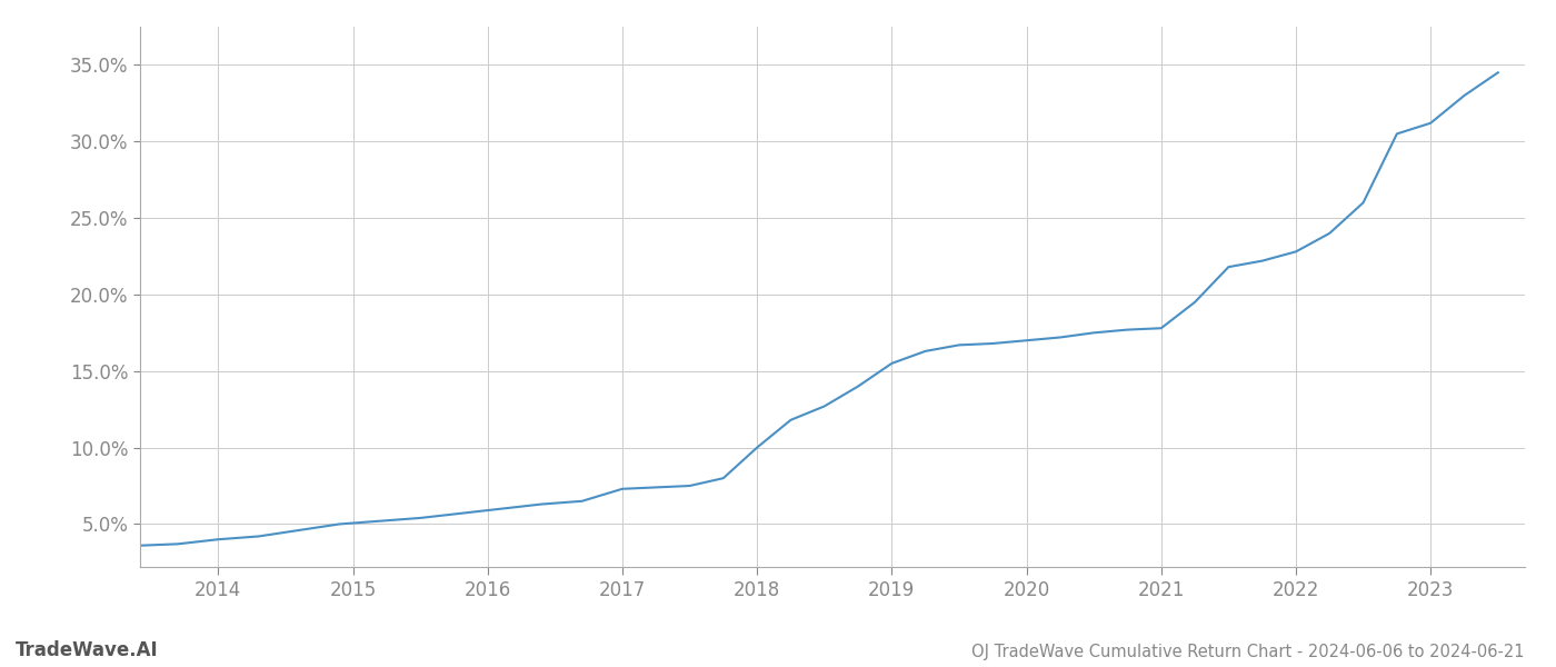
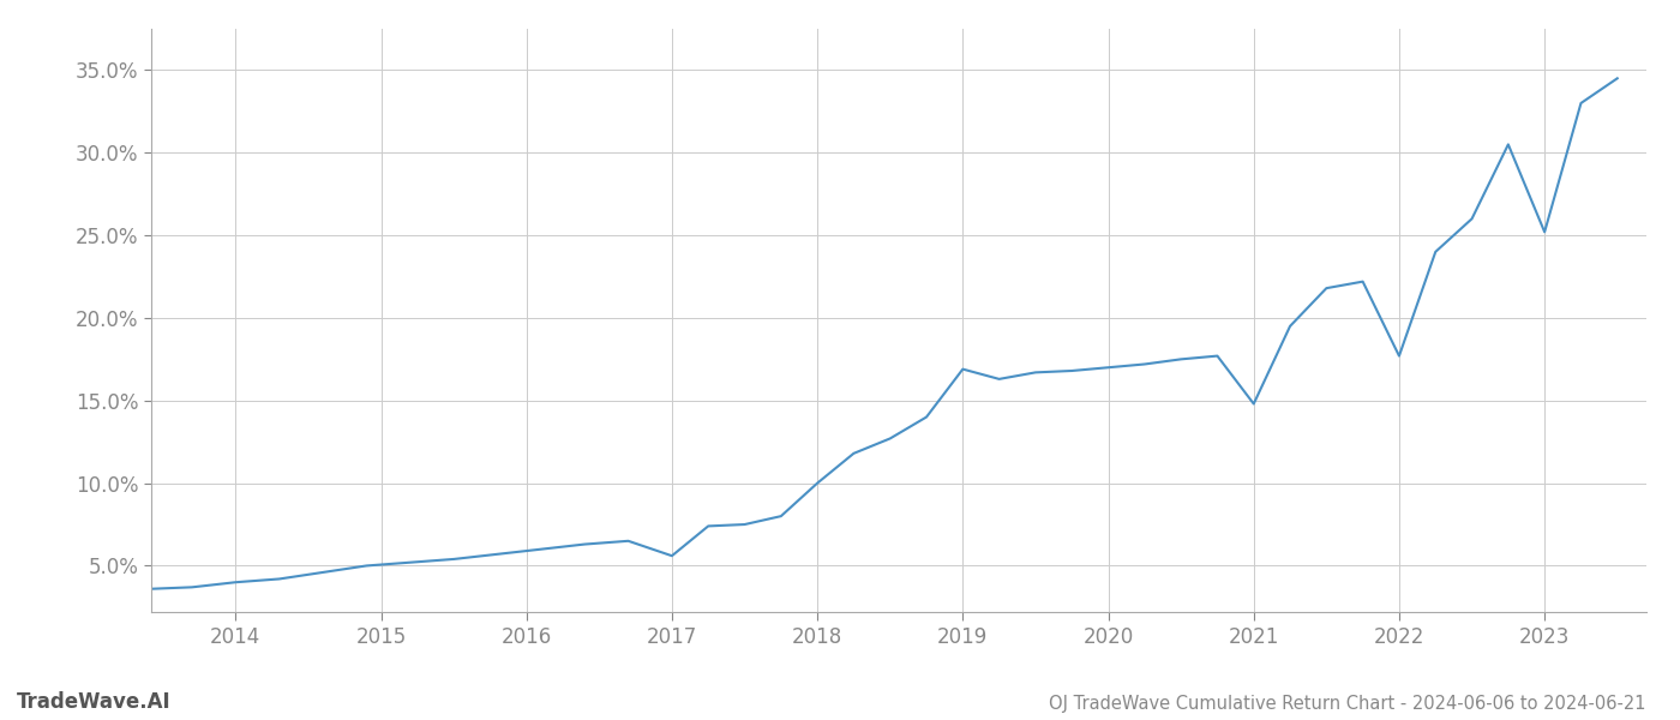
2017: 7.3% -> 5.6%
2019: 15.5% -> 16.9%
2021: 17.8% -> 14.8%
2022: 22.8% -> 17.7%
2023: 31.2% -> 25.2%
